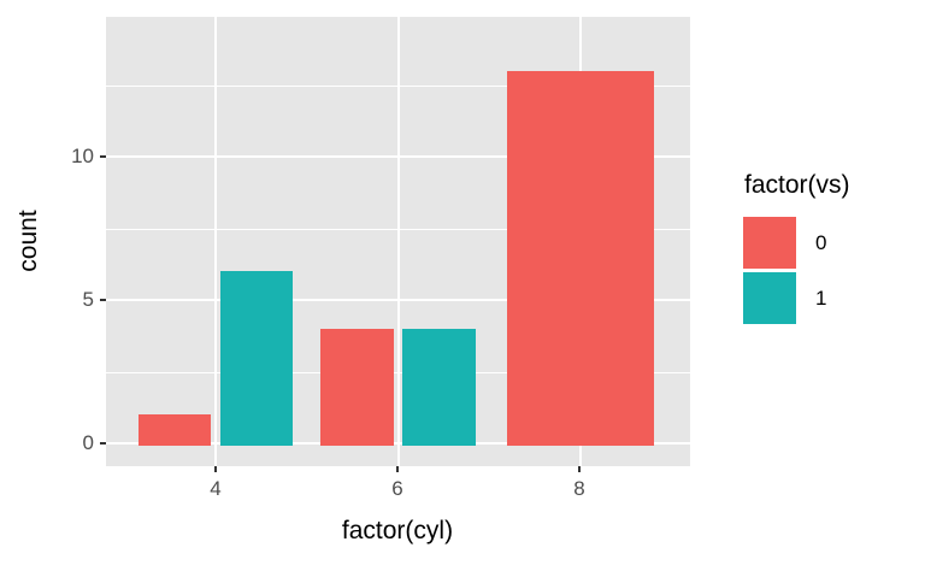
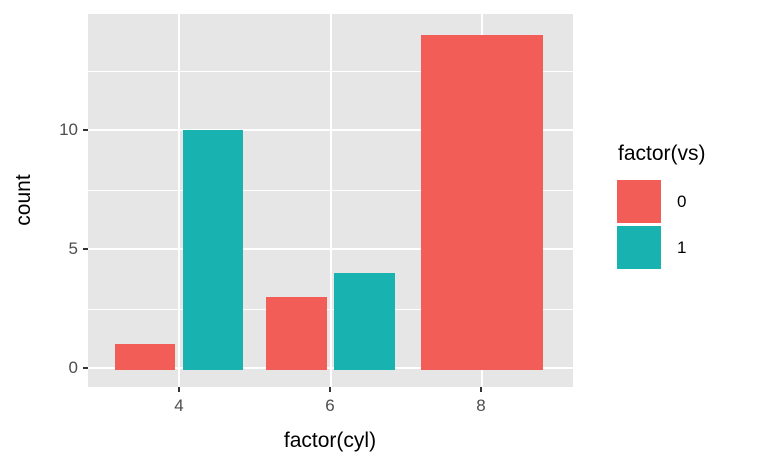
1/4: 6 -> 10
0/6: 4 -> 3
0/8: 13 -> 14
